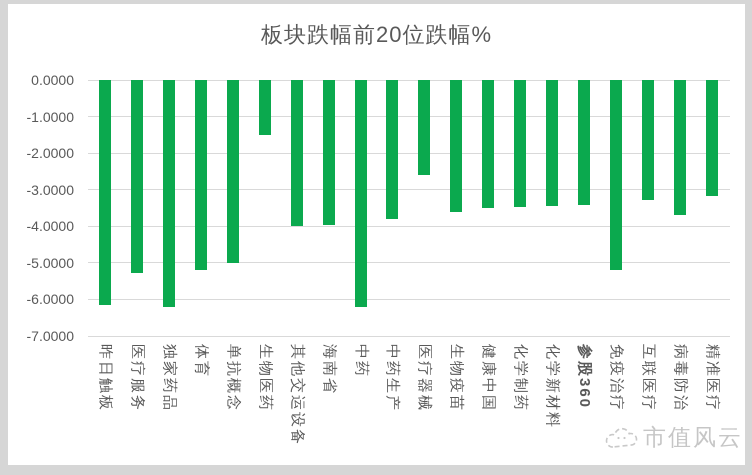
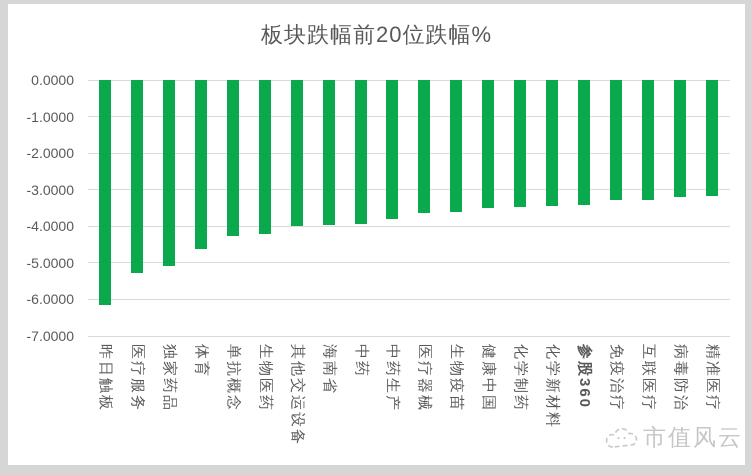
独家药品: -6.2 -> -5.1
体育: -5.2 -> -4.6
单抗概念: -5.0 -> -4.3
生物医药: -1.5 -> -4.2
中药: -6.2 -> -3.9
医疗器械: -2.6 -> -3.6
免疫治疗: -5.2 -> -3.3
病毒防治: -3.7 -> -3.2
